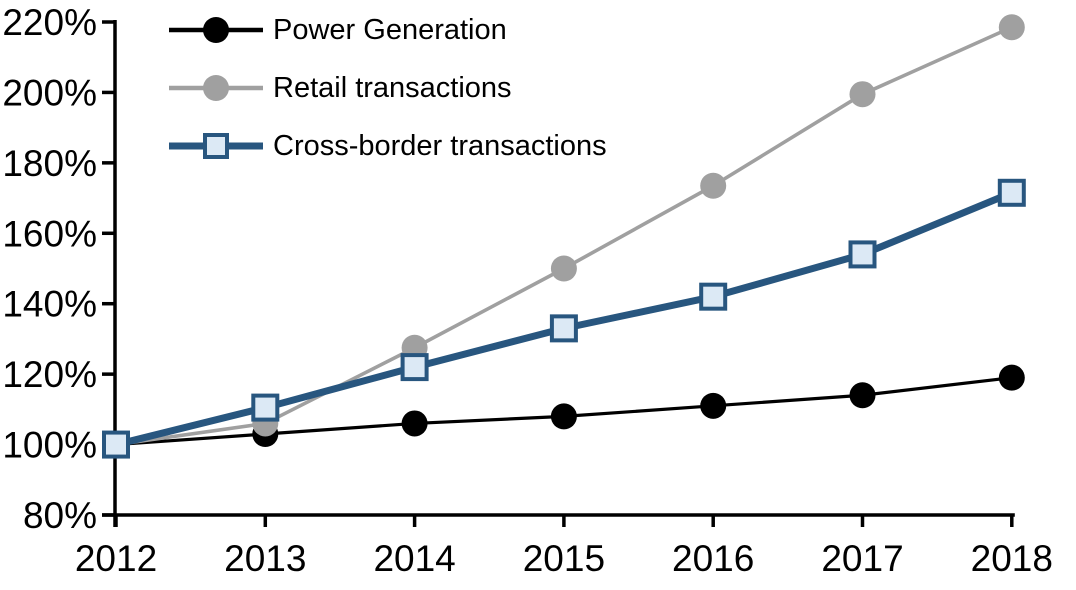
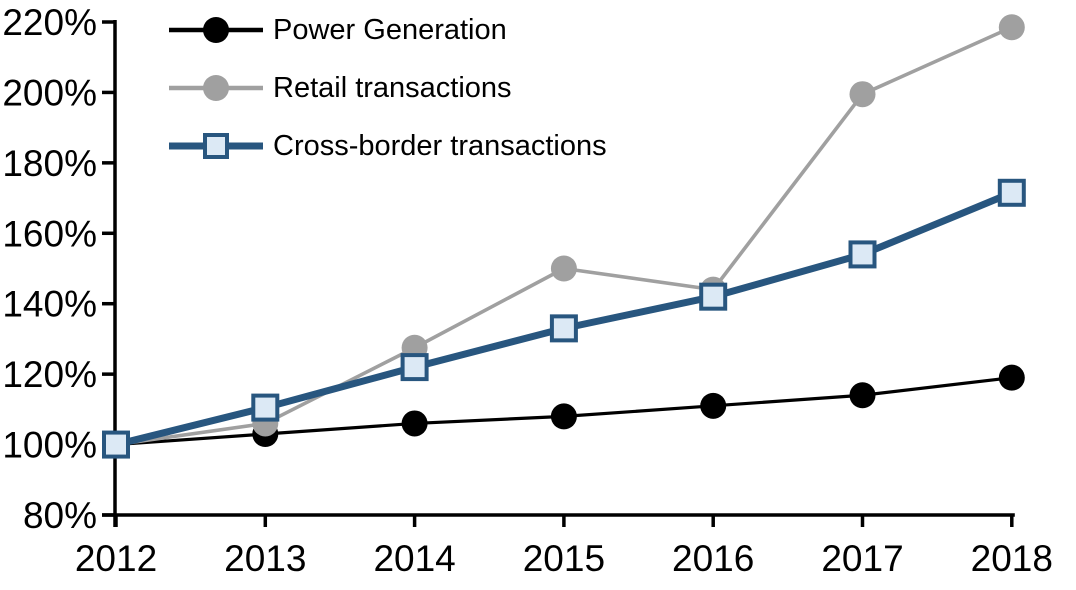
Retail transactions/2016: 174% -> 144%
